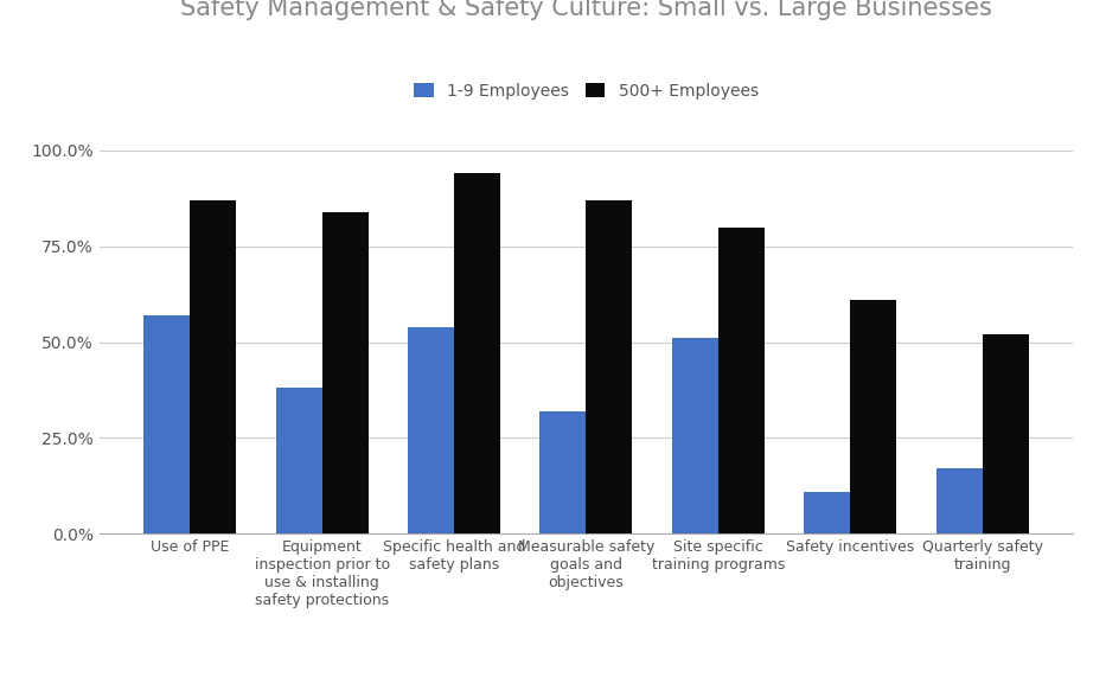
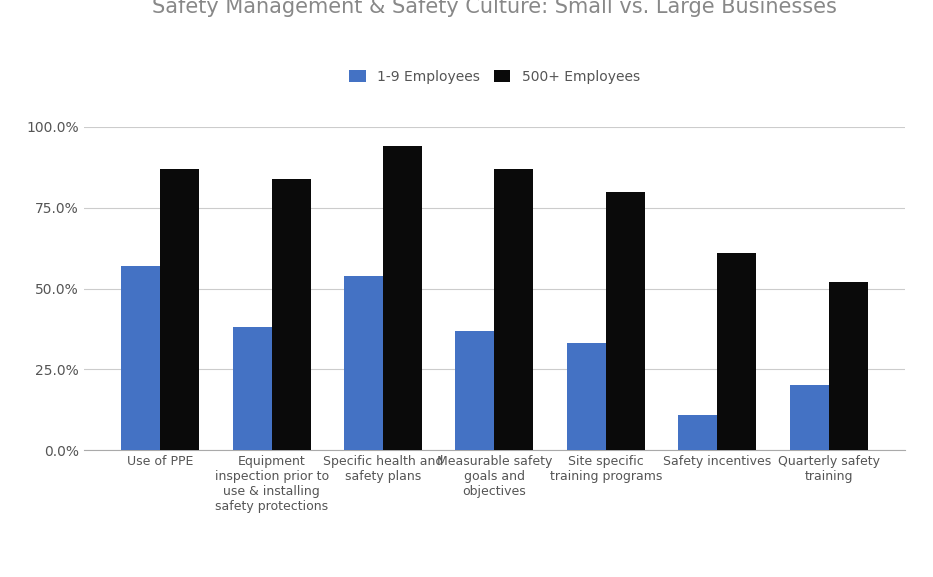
1-9 Employees/Measurable safety goals and objectives: 32% -> 37%
1-9 Employees/Site specific training programs: 51% -> 33%
1-9 Employees/Quarterly safety training: 17% -> 20%
